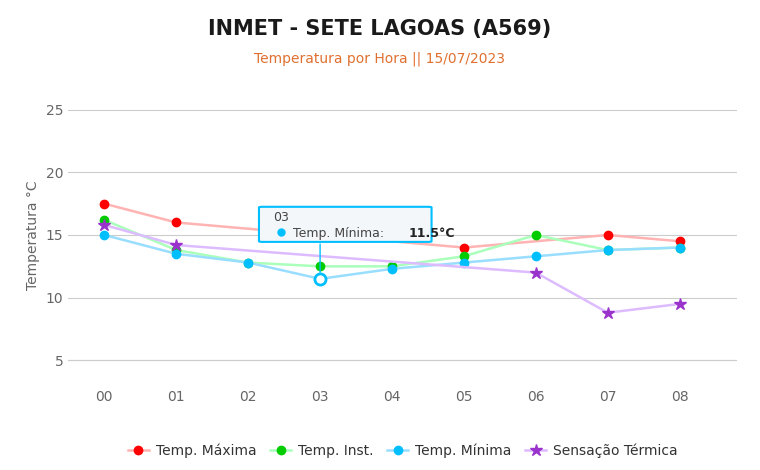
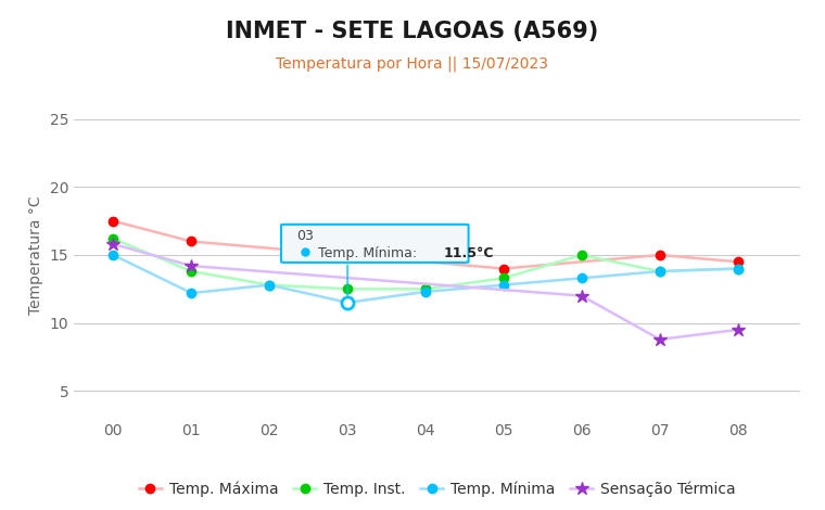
Temp. Mínima/01: 13.5 -> 12.2
